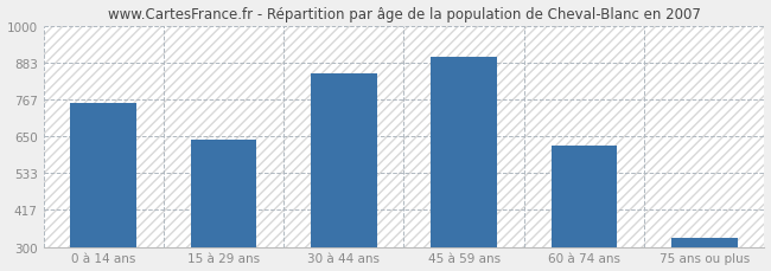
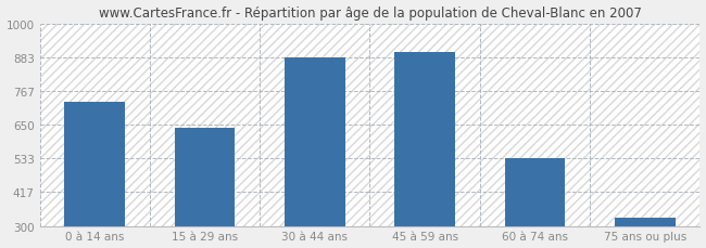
0 à 14 ans: 755 -> 727
30 à 44 ans: 850 -> 882
60 à 74 ans: 620 -> 533
